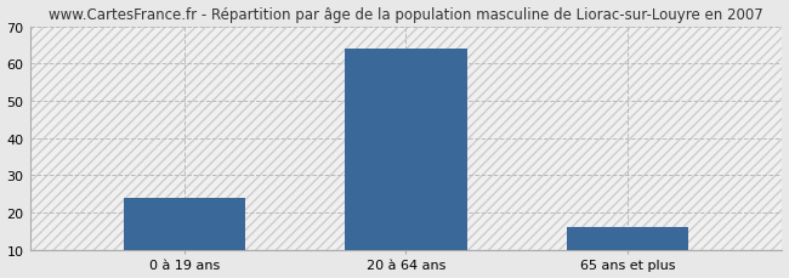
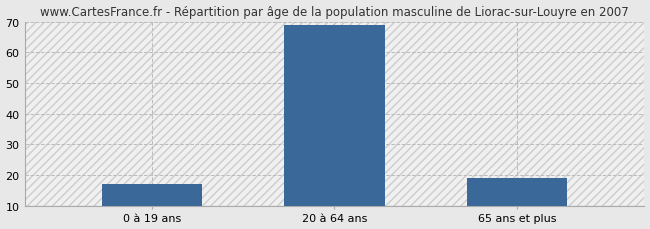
0 à 19 ans: 24 -> 17
20 à 64 ans: 64 -> 69
65 ans et plus: 16 -> 19
